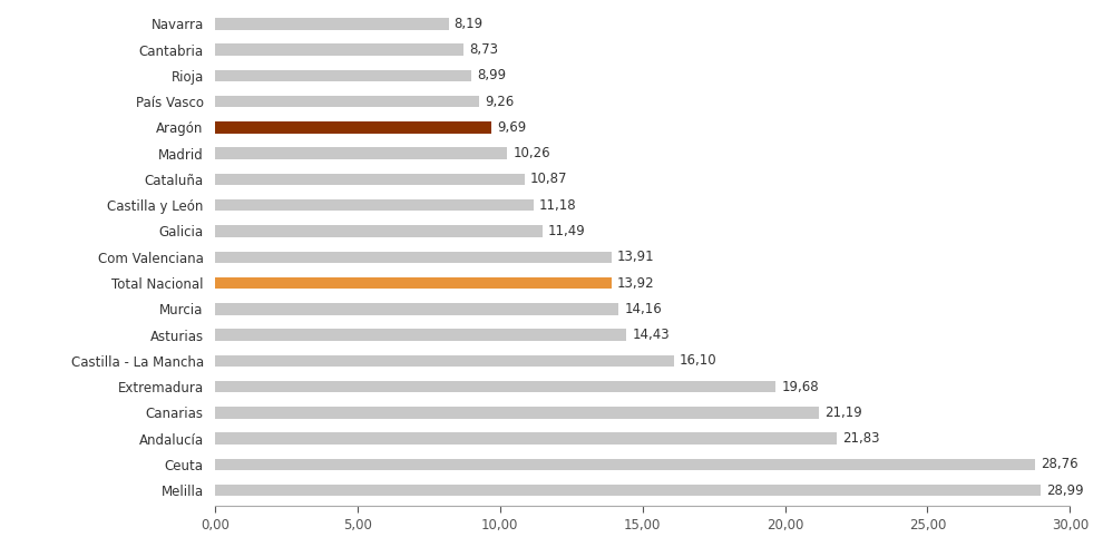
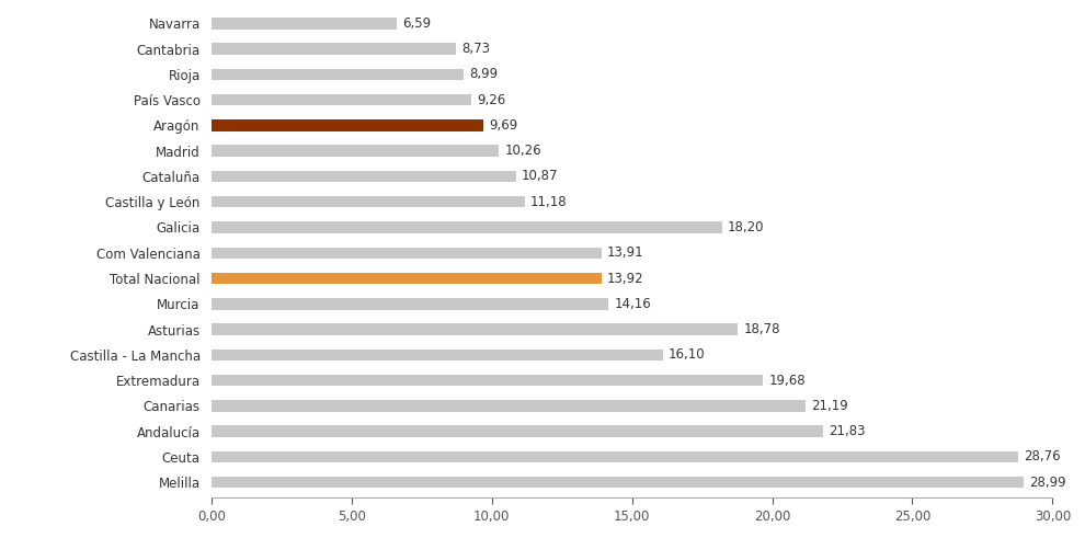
Navarra: 8,19 -> 6,59
Galicia: 11,49 -> 18,20
Asturias: 14,43 -> 18,78
